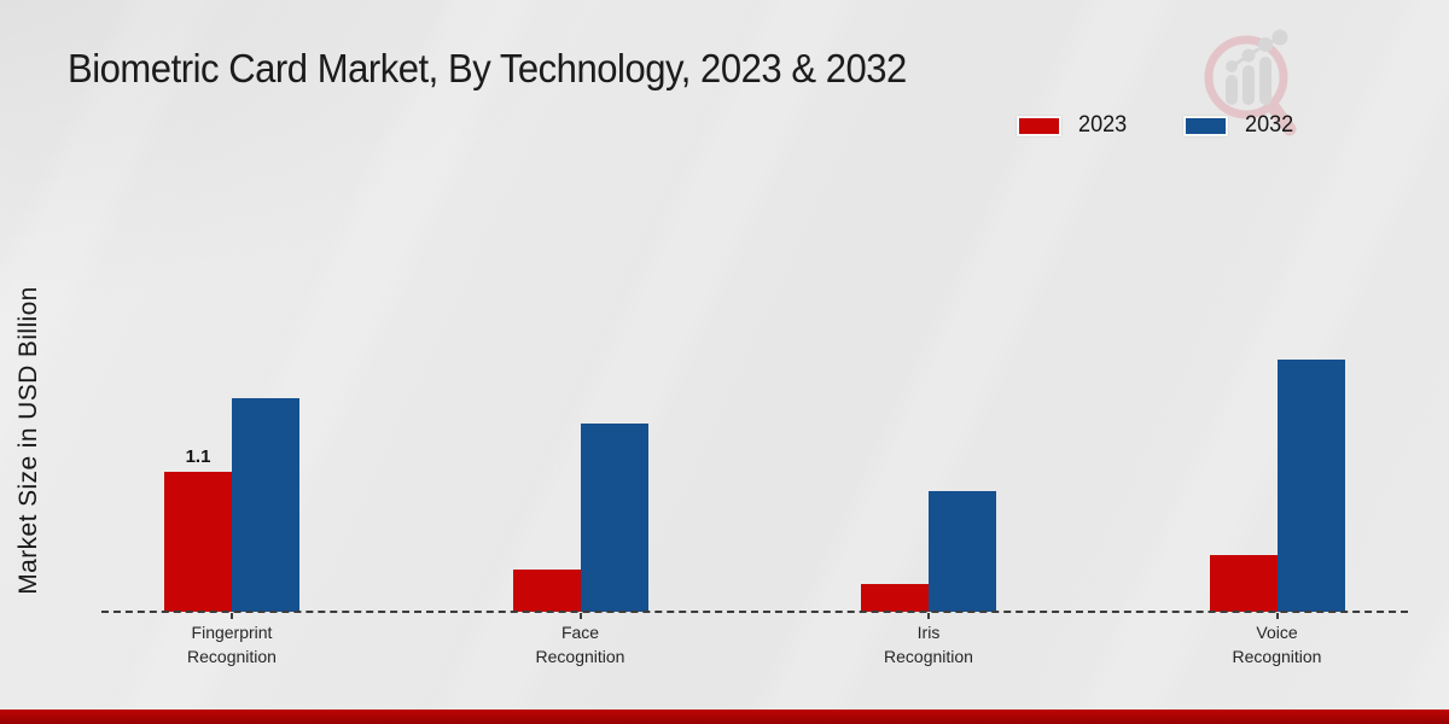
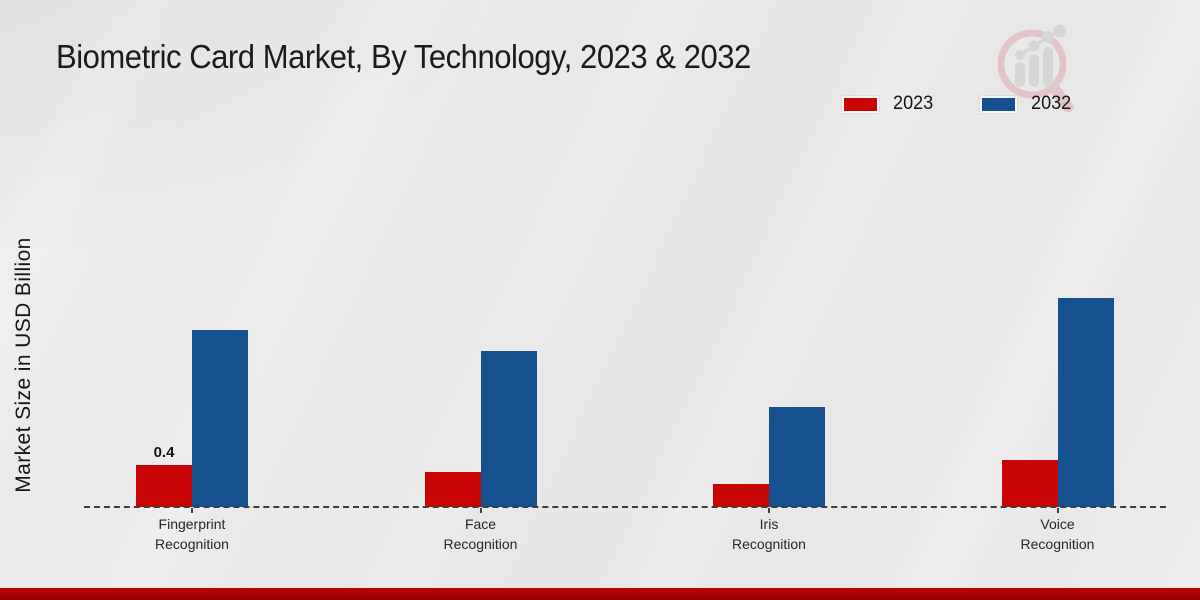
2023/Fingerprint Recognition: 1.1 -> 0.4
